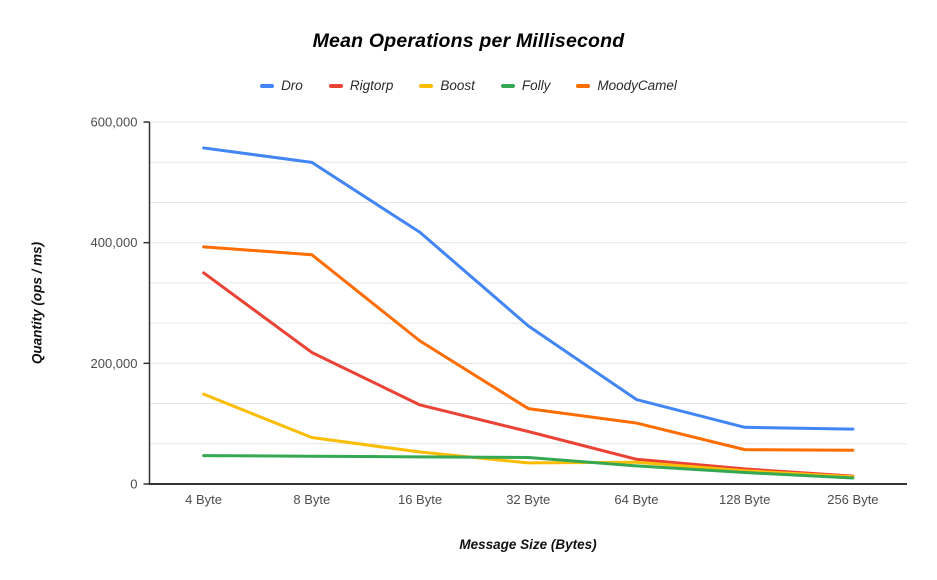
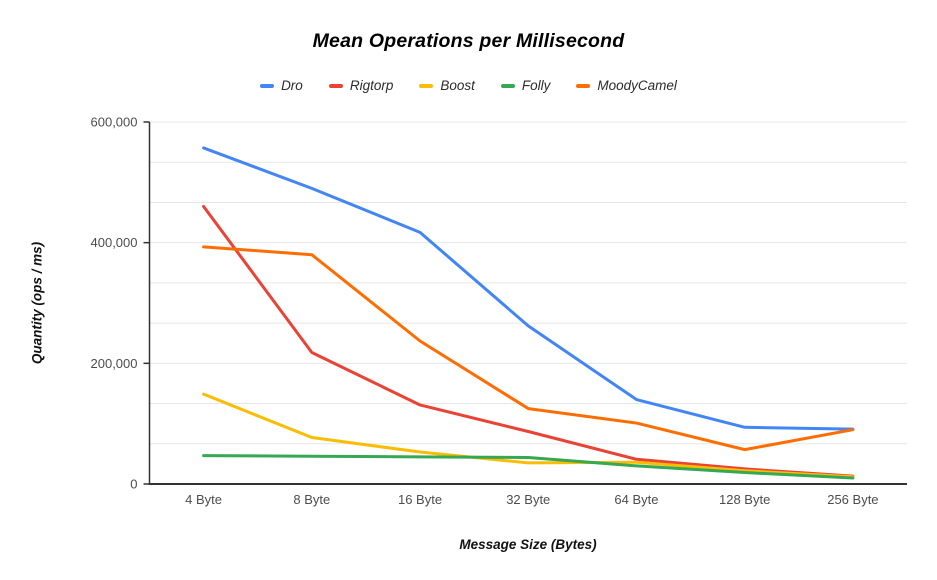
Rigtorp/4 Byte: 350000 -> 460000
Dro/8 Byte: 530000 -> 490000
MoodyCamel/256 Byte: 60000 -> 90000
